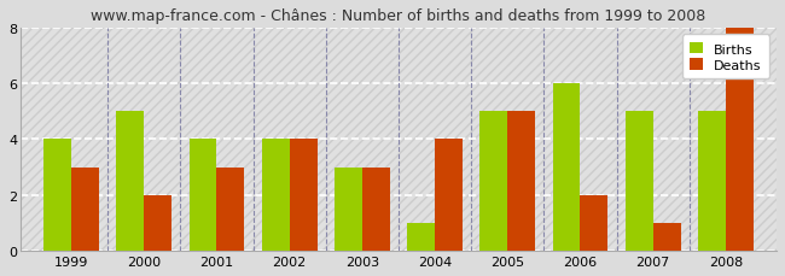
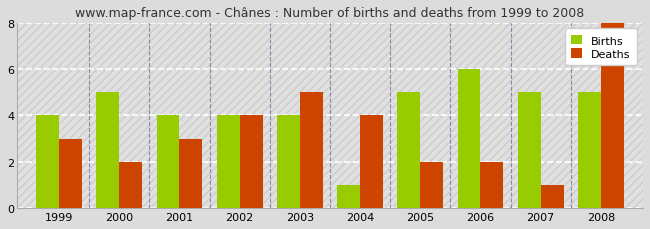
Births/2003: 3 -> 4
Deaths/2003: 3 -> 5
Deaths/2005: 5 -> 2
